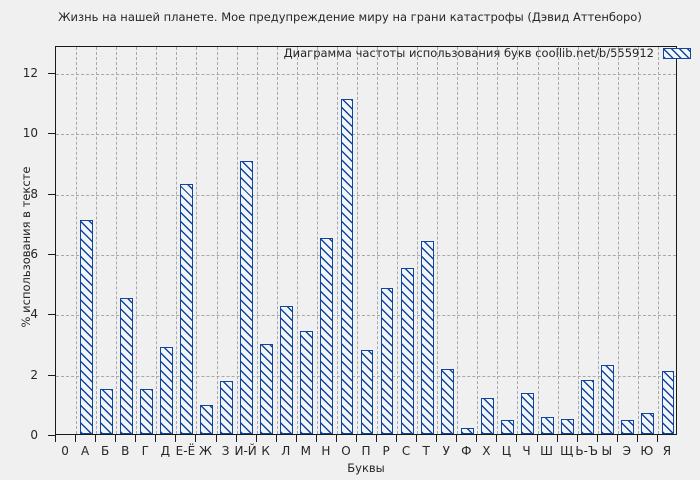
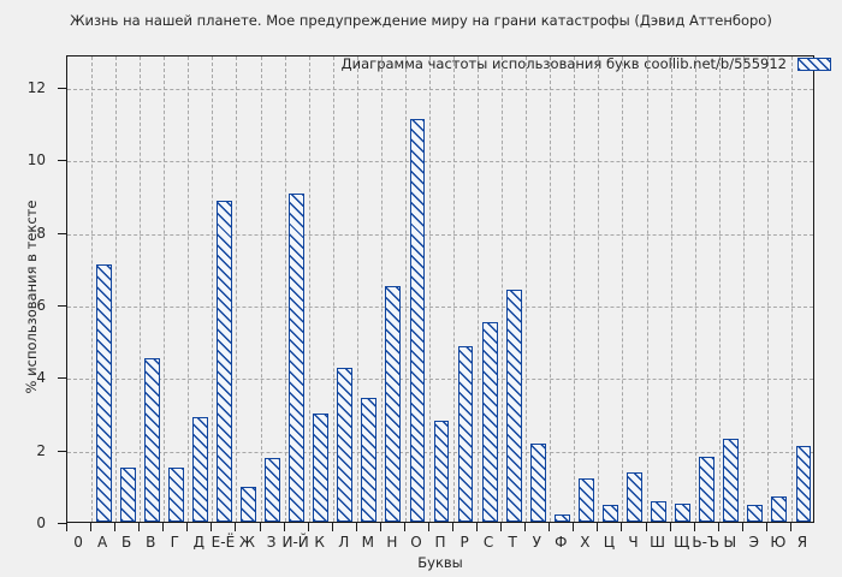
Е-Ё: 8.3 -> 8.8
